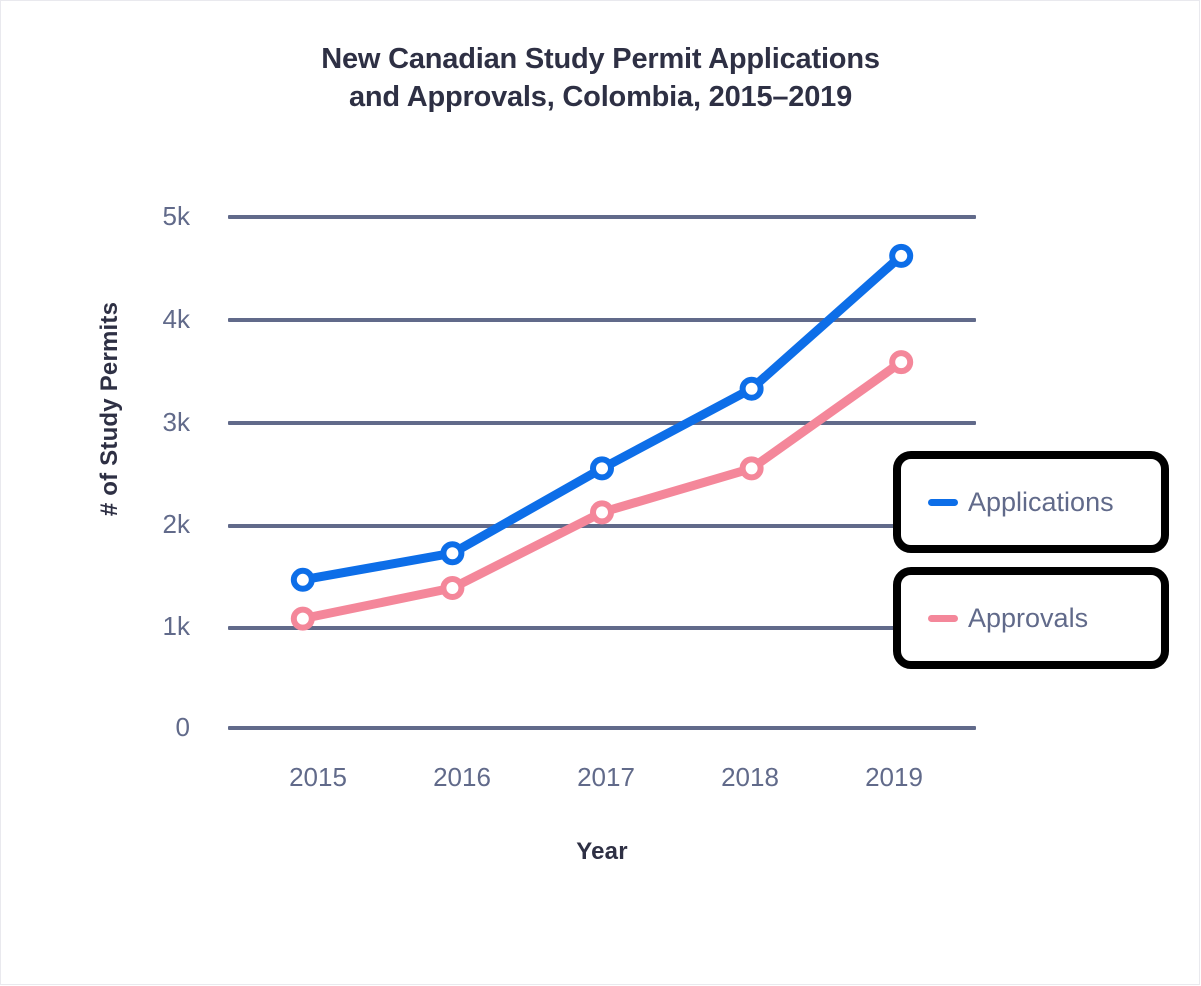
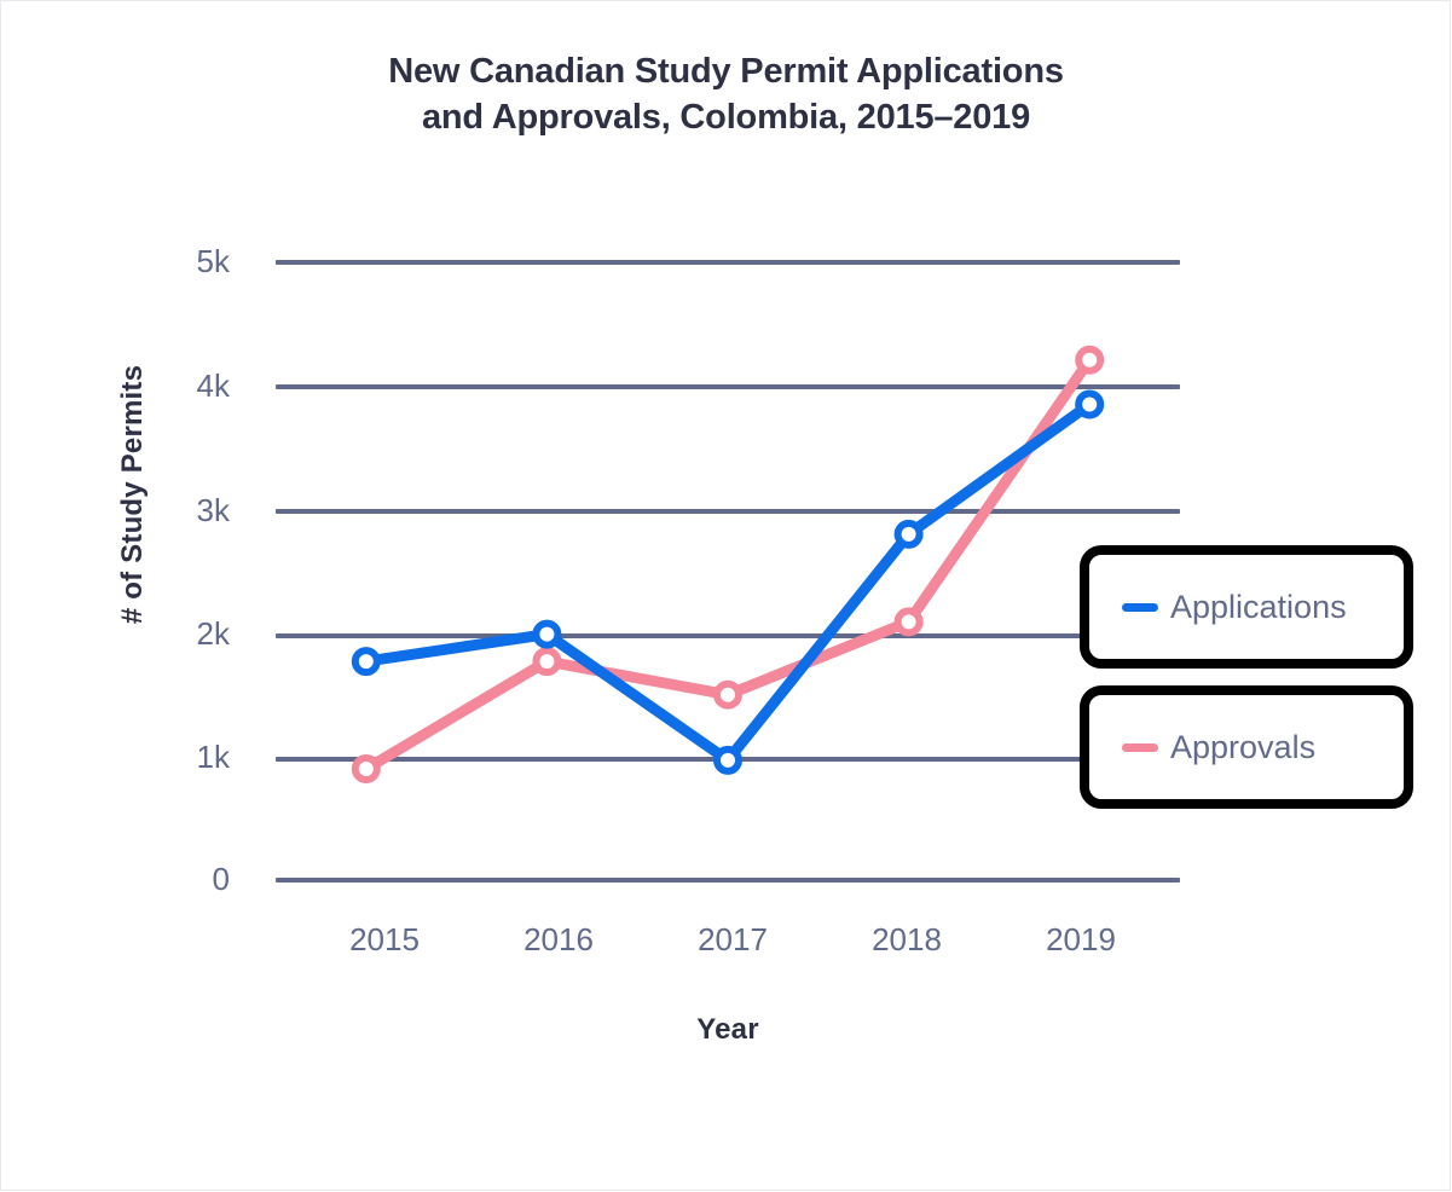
Applications/2015: 1.45k -> 1.77k
Approvals/2015: 1.07k -> 0.90k
Applications/2016: 1.71k -> 1.99k
Approvals/2016: 1.37k -> 1.77k
Applications/2017: 2.54k -> 0.97k
Approvals/2017: 2.11k -> 1.50k
Applications/2018: 3.32k -> 2.80k
Approvals/2018: 2.54k -> 2.09k
Applications/2019: 4.62k -> 3.85k
Approvals/2019: 3.58k -> 4.21k
